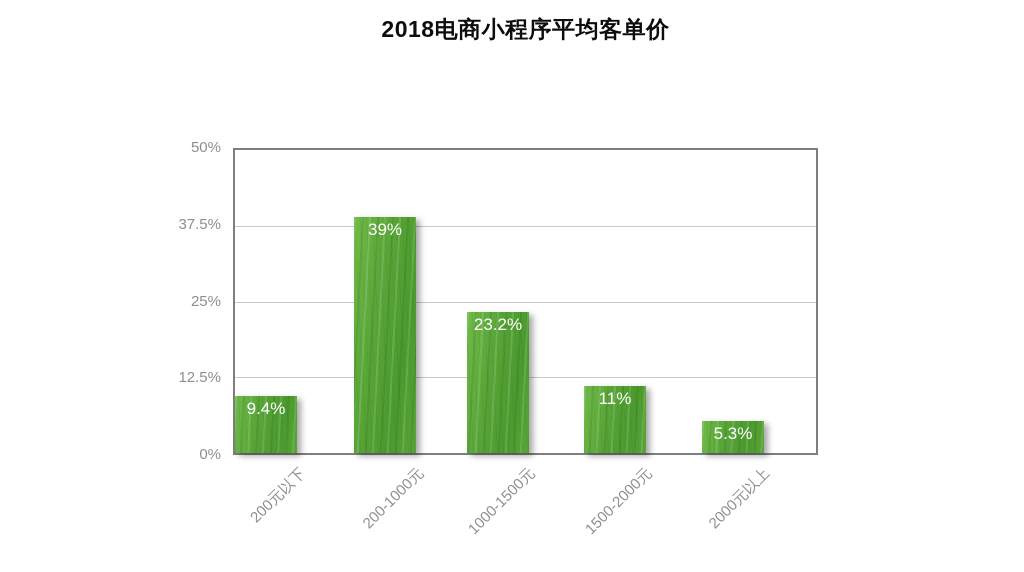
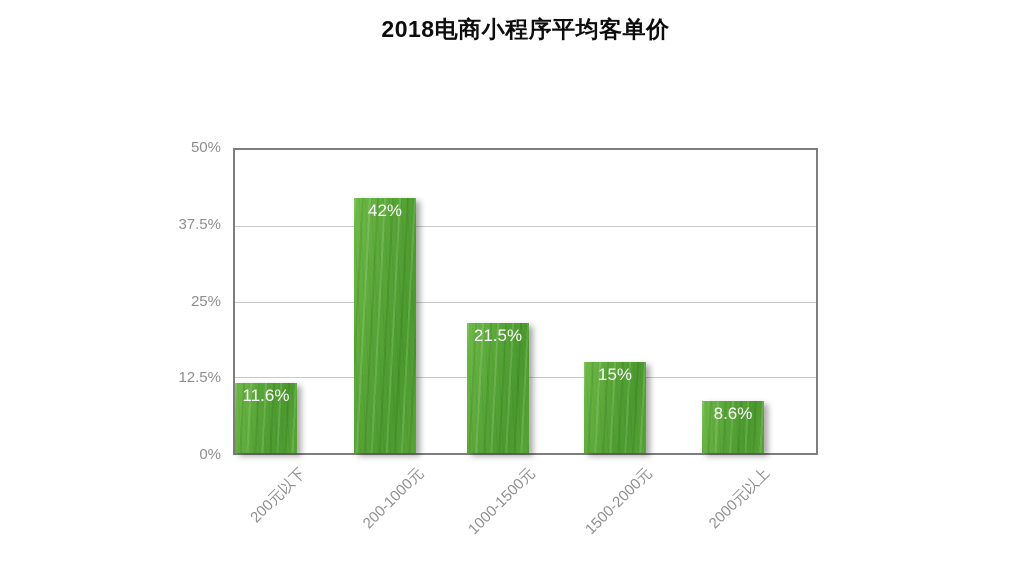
200元以下: 9.4% -> 11.6%
200-1000元: 39% -> 42%
1000-1500元: 23.2% -> 21.5%
1500-2000元: 11% -> 15%
2000元以上: 5.3% -> 8.6%
